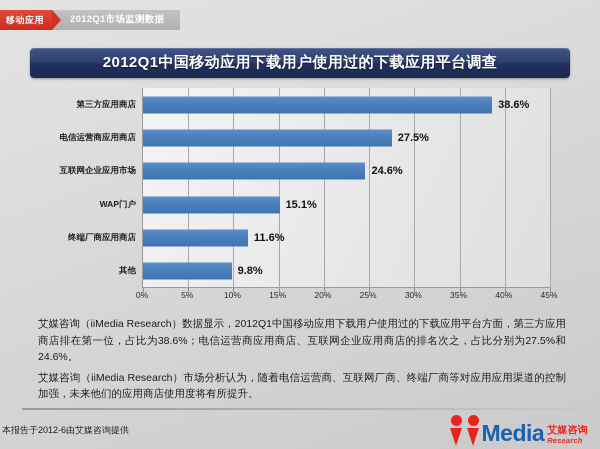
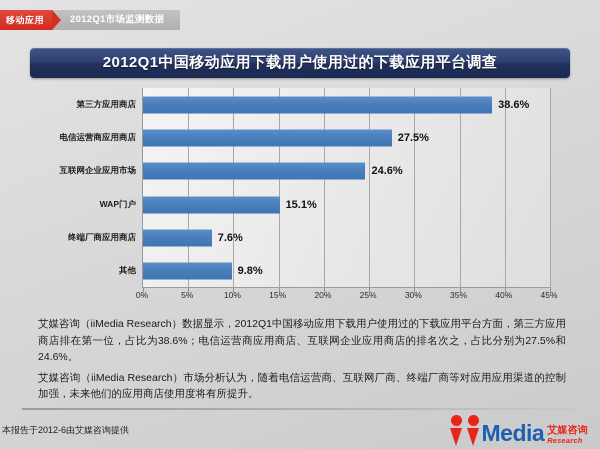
终端厂商应用商店: 11.6% -> 7.6%
